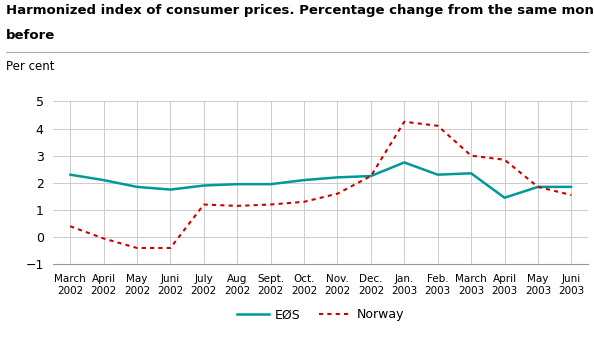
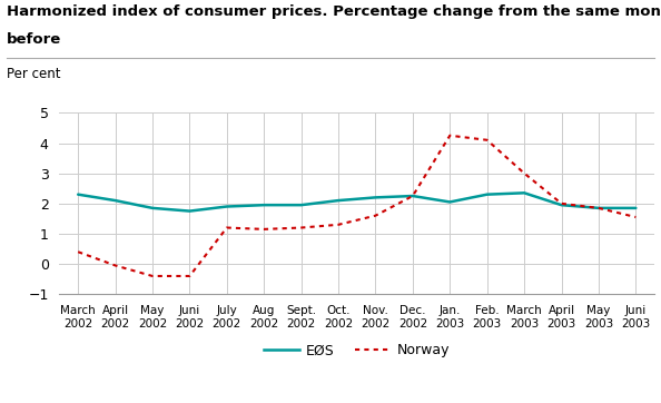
EØS/Jan. 2003: 2.75 -> 2.05
EØS/April 2003: 1.45 -> 1.95
Norway/April 2003: 2.85 -> 2.00
